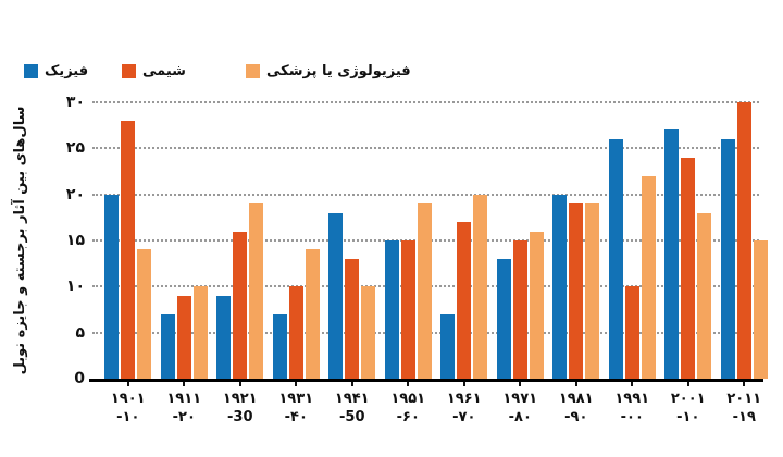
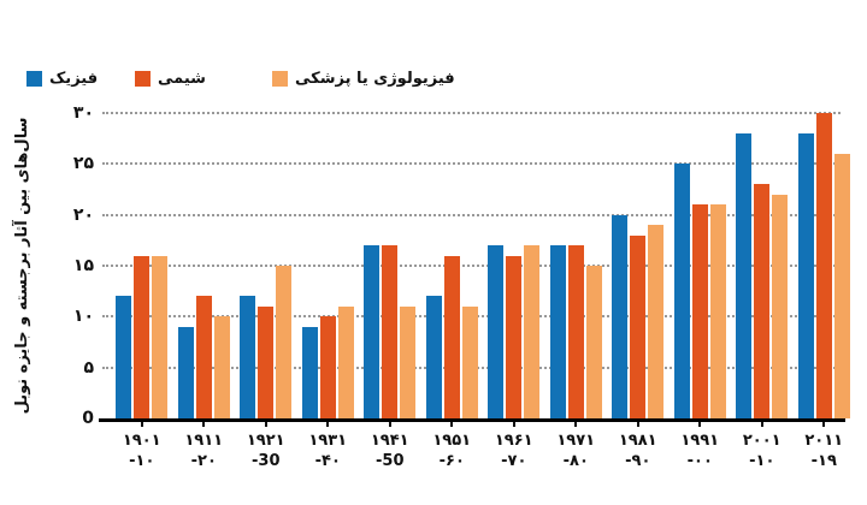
فیزیک/۱۹۰۱-۱۰: 20 -> 12
شیمی/۱۹۰۱-۱۰: 28 -> 16
فیزیولوژی یا پزشکی/۱۹۰۱-۱۰: 14 -> 16
فیزیک/۱۹۱۱-۲۰: 7 -> 9
شیمی/۱۹۱۱-۲۰: 9 -> 12
فیزیک/۱۹۲۱-30: 9 -> 12
شیمی/۱۹۲۱-30: 16 -> 11
فیزیولوژی یا پزشکی/۱۹۲۱-30: 19 -> 15
فیزیک/۱۹۳۱-۴۰: 7 -> 9
فیزیولوژی یا پزشکی/۱۹۳۱-۴۰: 14 -> 11
فیزیک/۱۹۴۱-50: 18 -> 17
شیمی/۱۹۴۱-50: 13 -> 17
فیزیولوژی یا پزشکی/۱۹۴۱-50: 10 -> 11
فیزیک/۱۹۵۱-۶۰: 15 -> 12
شیمی/۱۹۵۱-۶۰: 15 -> 16
فیزیولوژی یا پزشکی/۱۹۵۱-۶۰: 19 -> 11
فیزیک/۱۹۶۱-۷۰: 7 -> 17
شیمی/۱۹۶۱-۷۰: 17 -> 16
فیزیولوژی یا پزشکی/۱۹۶۱-۷۰: 20 -> 17
فیزیک/۱۹۷۱-۸۰: 13 -> 17
شیمی/۱۹۷۱-۸۰: 15 -> 17
فیزیولوژی یا پزشکی/۱۹۷۱-۸۰: 16 -> 15
شیمی/۱۹۸۱-۹۰: 19 -> 18
فیزیک/۱۹۹۱-۰۰: 26 -> 25
شیمی/۱۹۹۱-۰۰: 10 -> 21
فیزیولوژی یا پزشکی/۱۹۹۱-۰۰: 22 -> 21
فیزیک/۲۰۰۱-۱۰: 27 -> 28
شیمی/۲۰۰۱-۱۰: 24 -> 23
فیزیولوژی یا پزشکی/۲۰۰۱-۱۰: 18 -> 22
فیزیک/۲۰۱۱-۱۹: 26 -> 28
فیزیولوژی یا پزشکی/۲۰۱۱-۱۹: 15 -> 26
